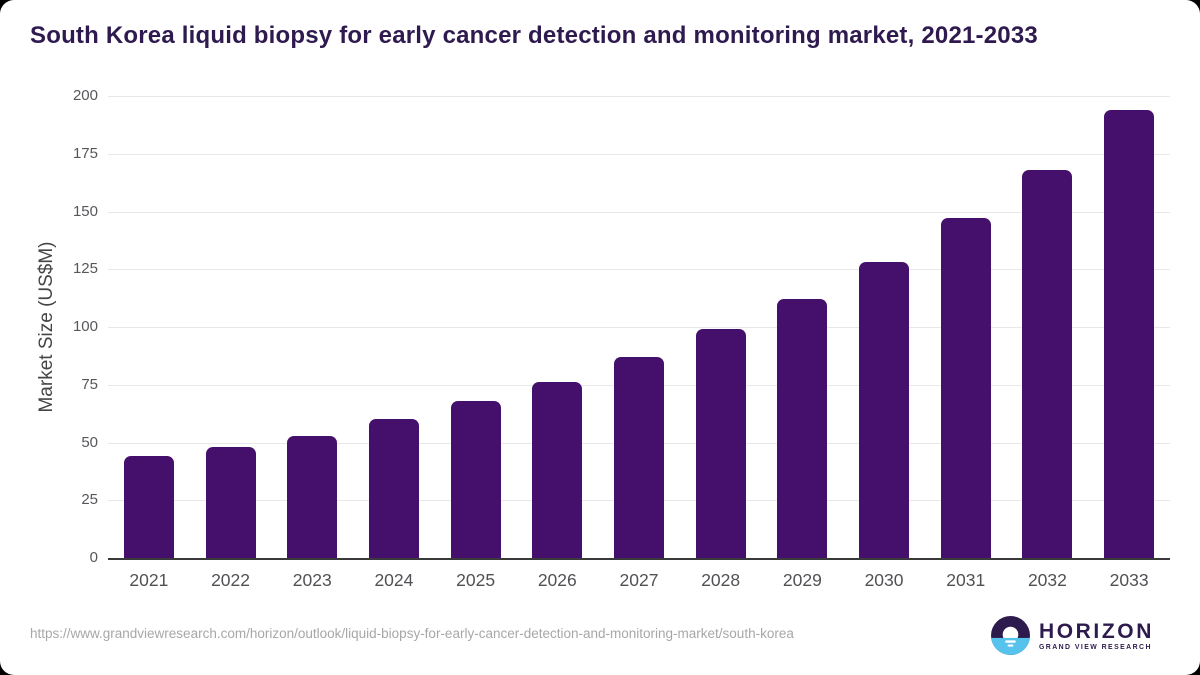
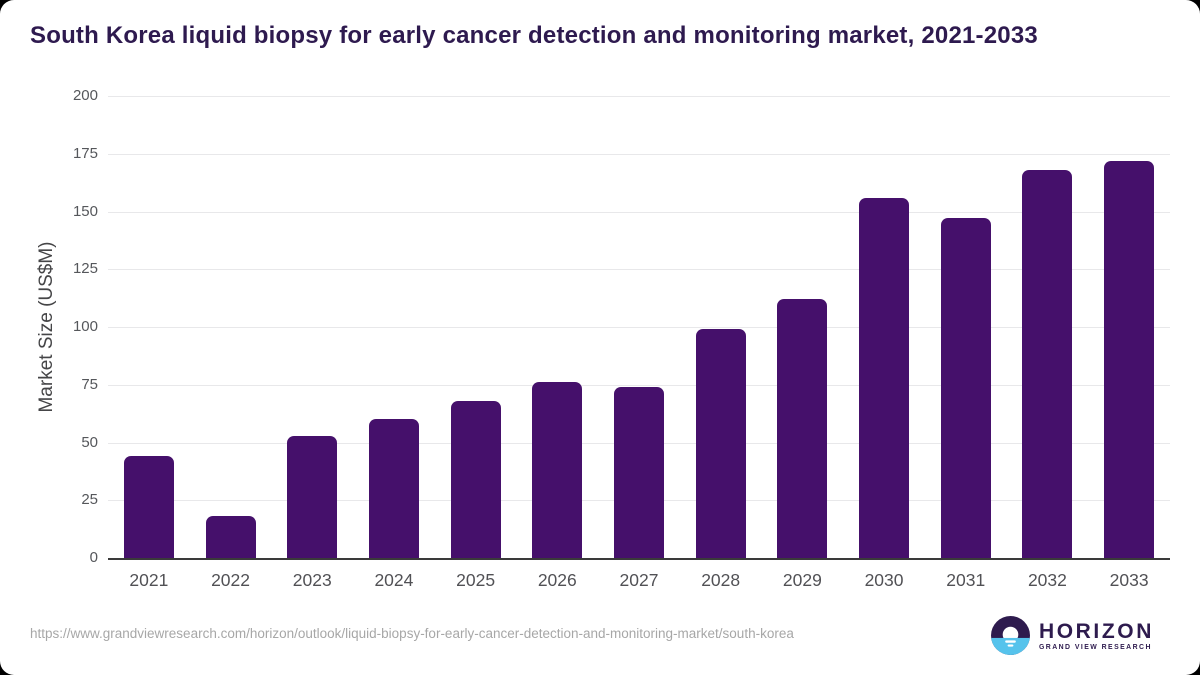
2022: 48 -> 18
2027: 87 -> 74
2030: 128 -> 156
2033: 194 -> 172
